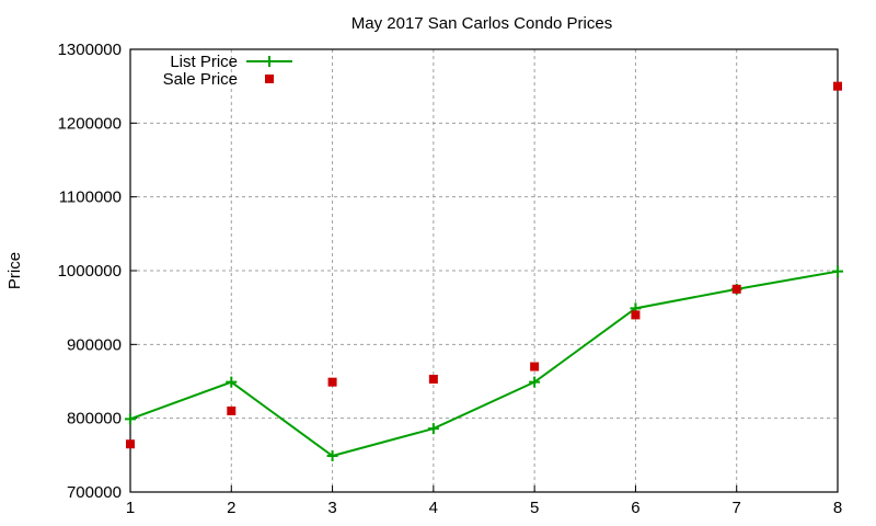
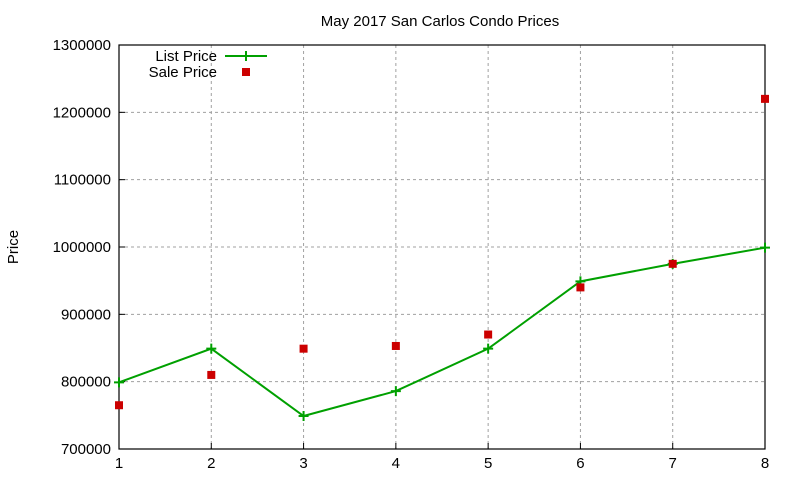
Sale Price/8: 1250000 -> 1220000
